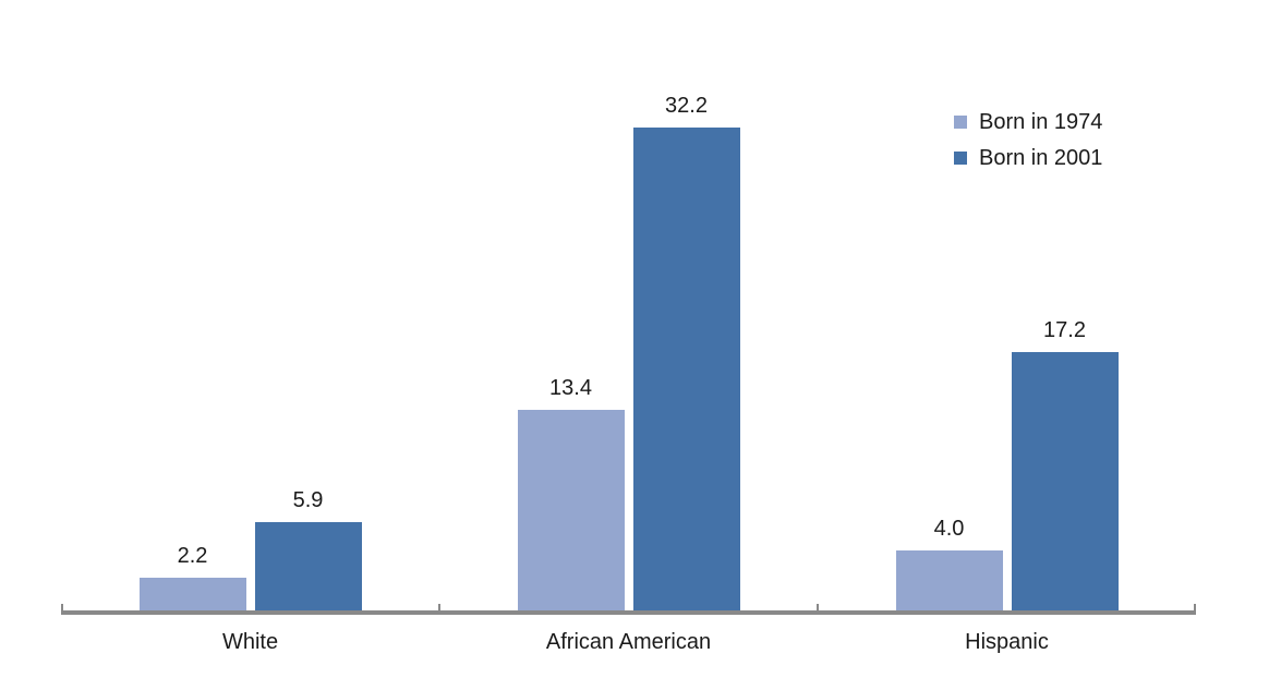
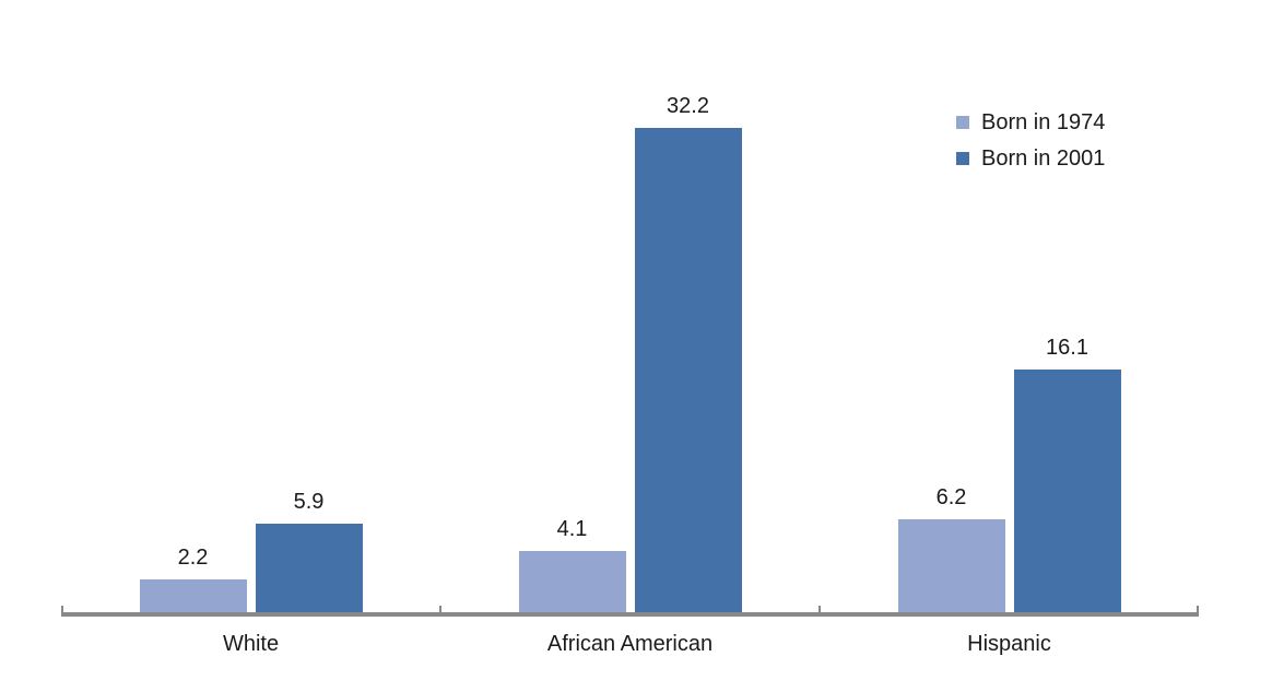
Born in 1974/African American: 13.4 -> 4.1
Born in 1974/Hispanic: 4.0 -> 6.2
Born in 2001/Hispanic: 17.2 -> 16.1
